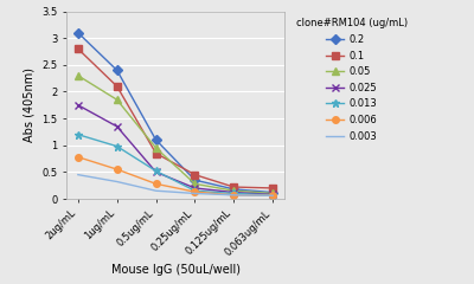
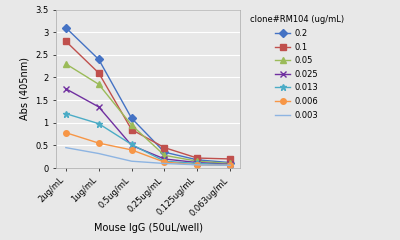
0.006/0.5ug/mL: 0.28 -> 0.40
